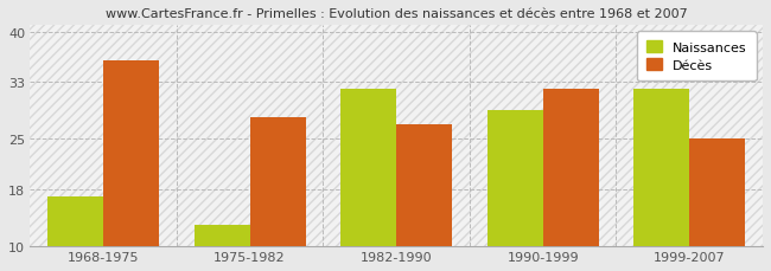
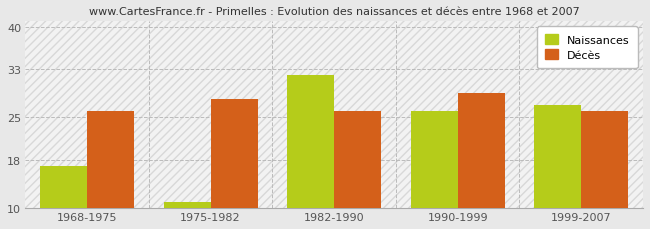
Décès/1968-1975: 36 -> 26
Naissances/1975-1982: 13 -> 11
Décès/1982-1990: 27 -> 26
Naissances/1990-1999: 29 -> 26
Décès/1990-1999: 32 -> 29
Naissances/1999-2007: 32 -> 27
Décès/1999-2007: 25 -> 26
